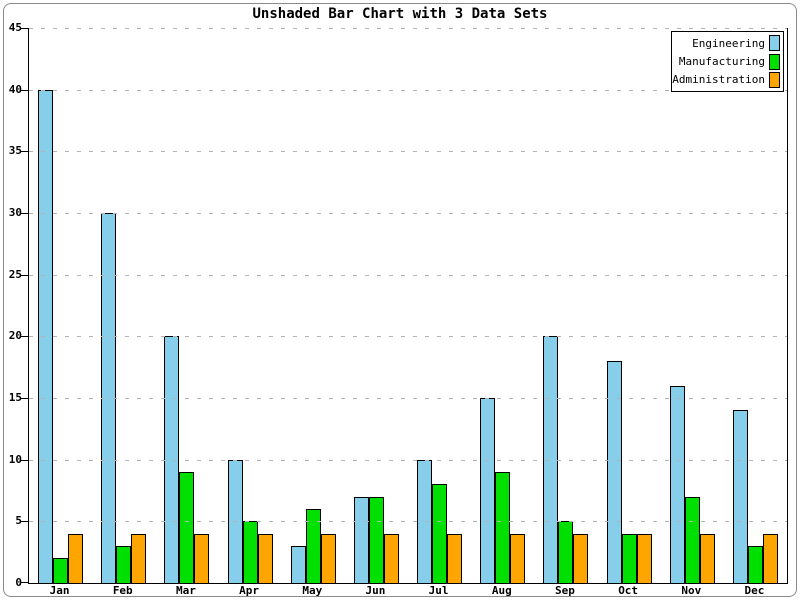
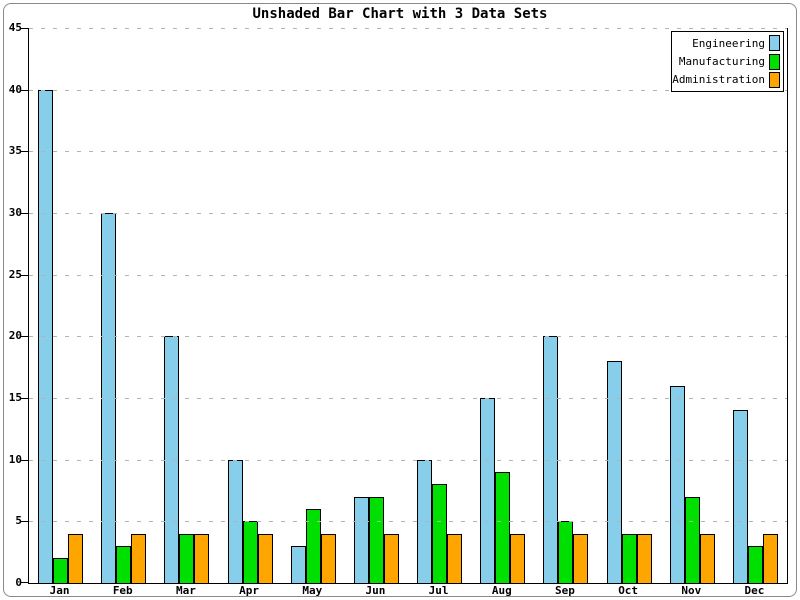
Manufacturing/Mar: 9 -> 4
